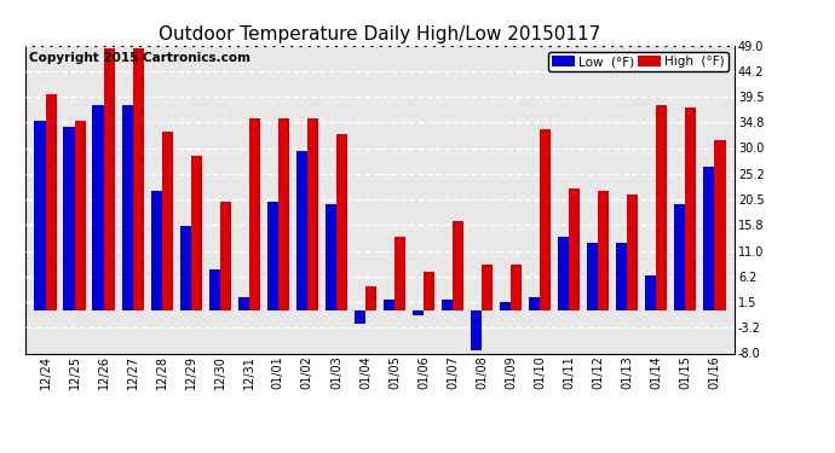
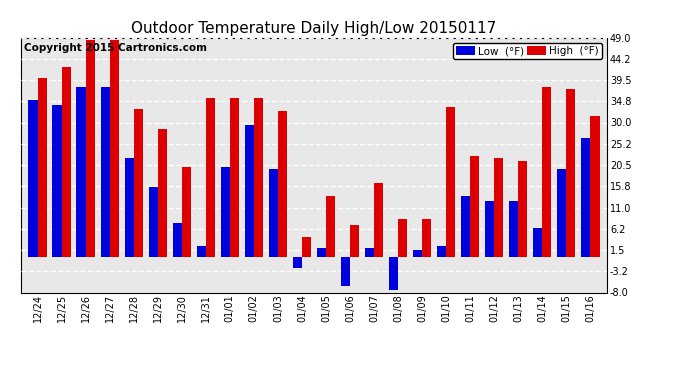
High (°F)/12/25: 35.0 -> 42.5
Low (°F)/01/06: -1.0 -> -6.5
